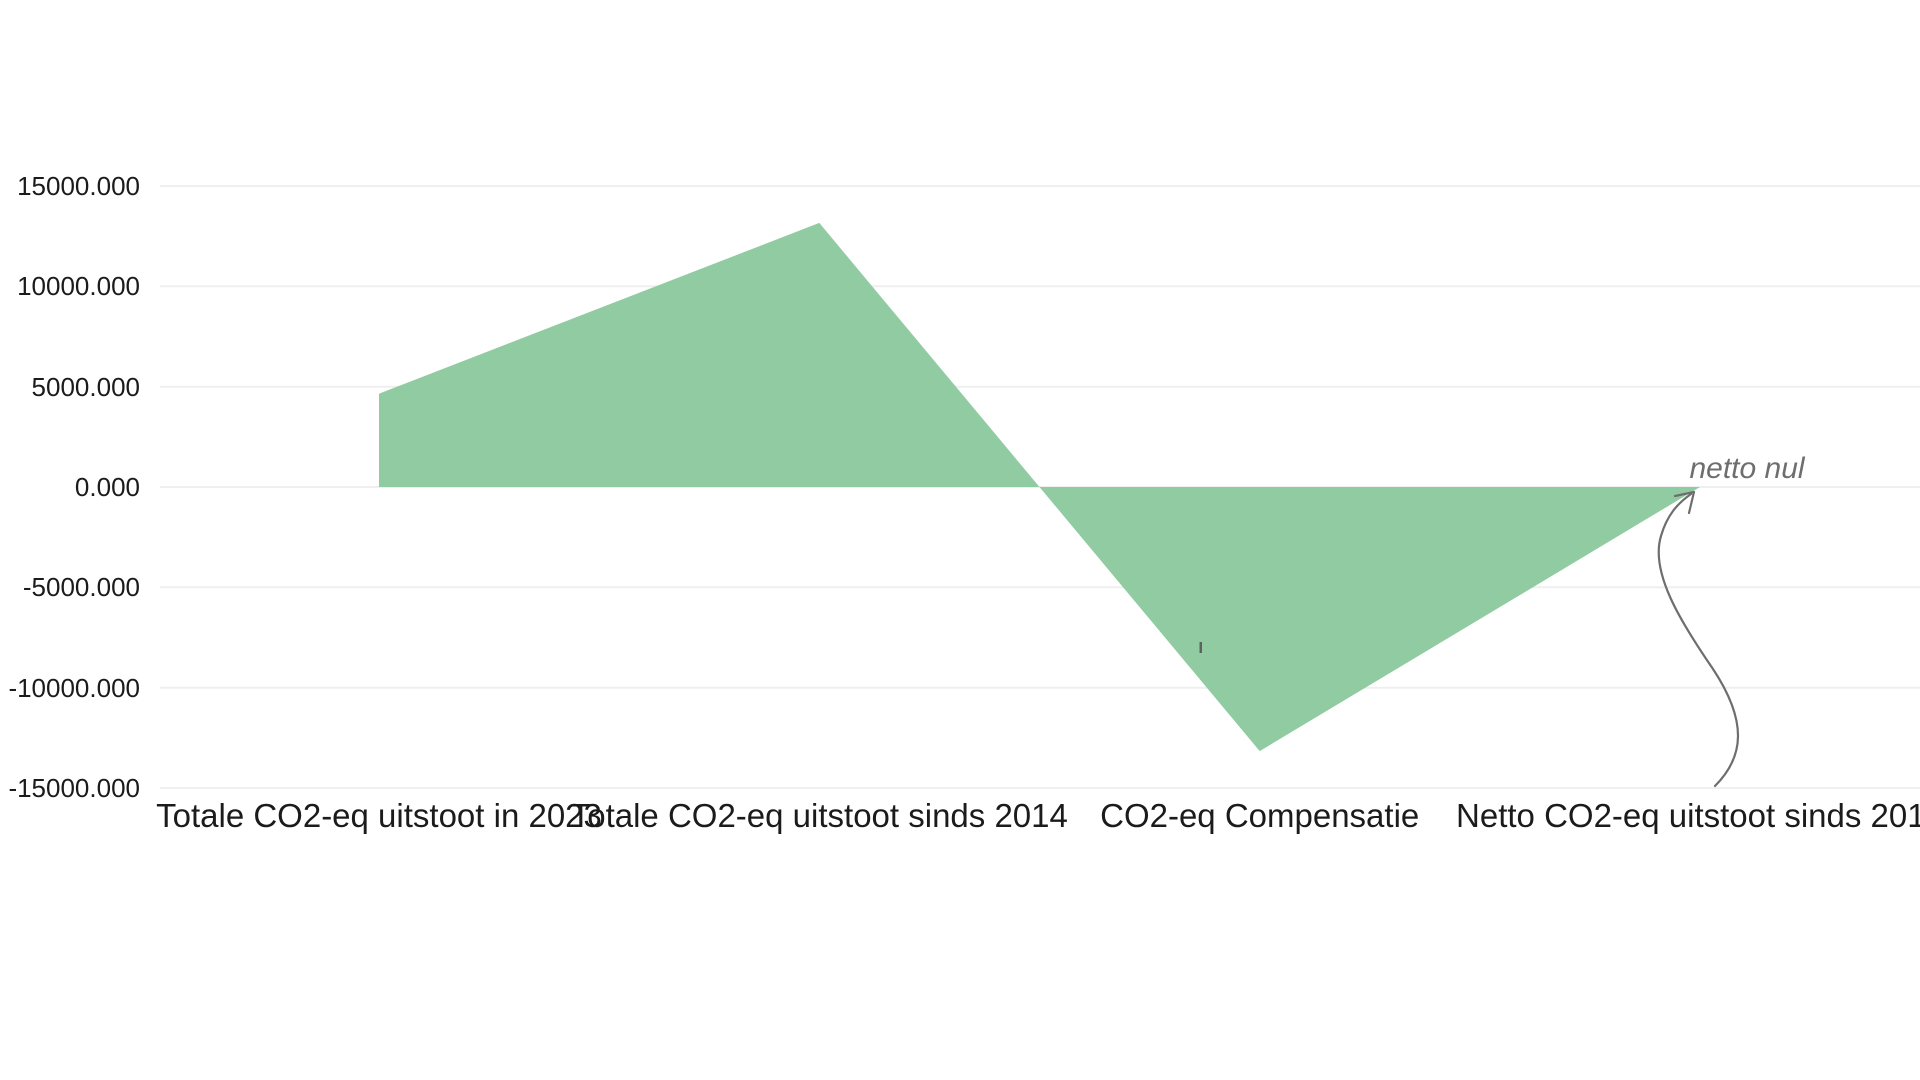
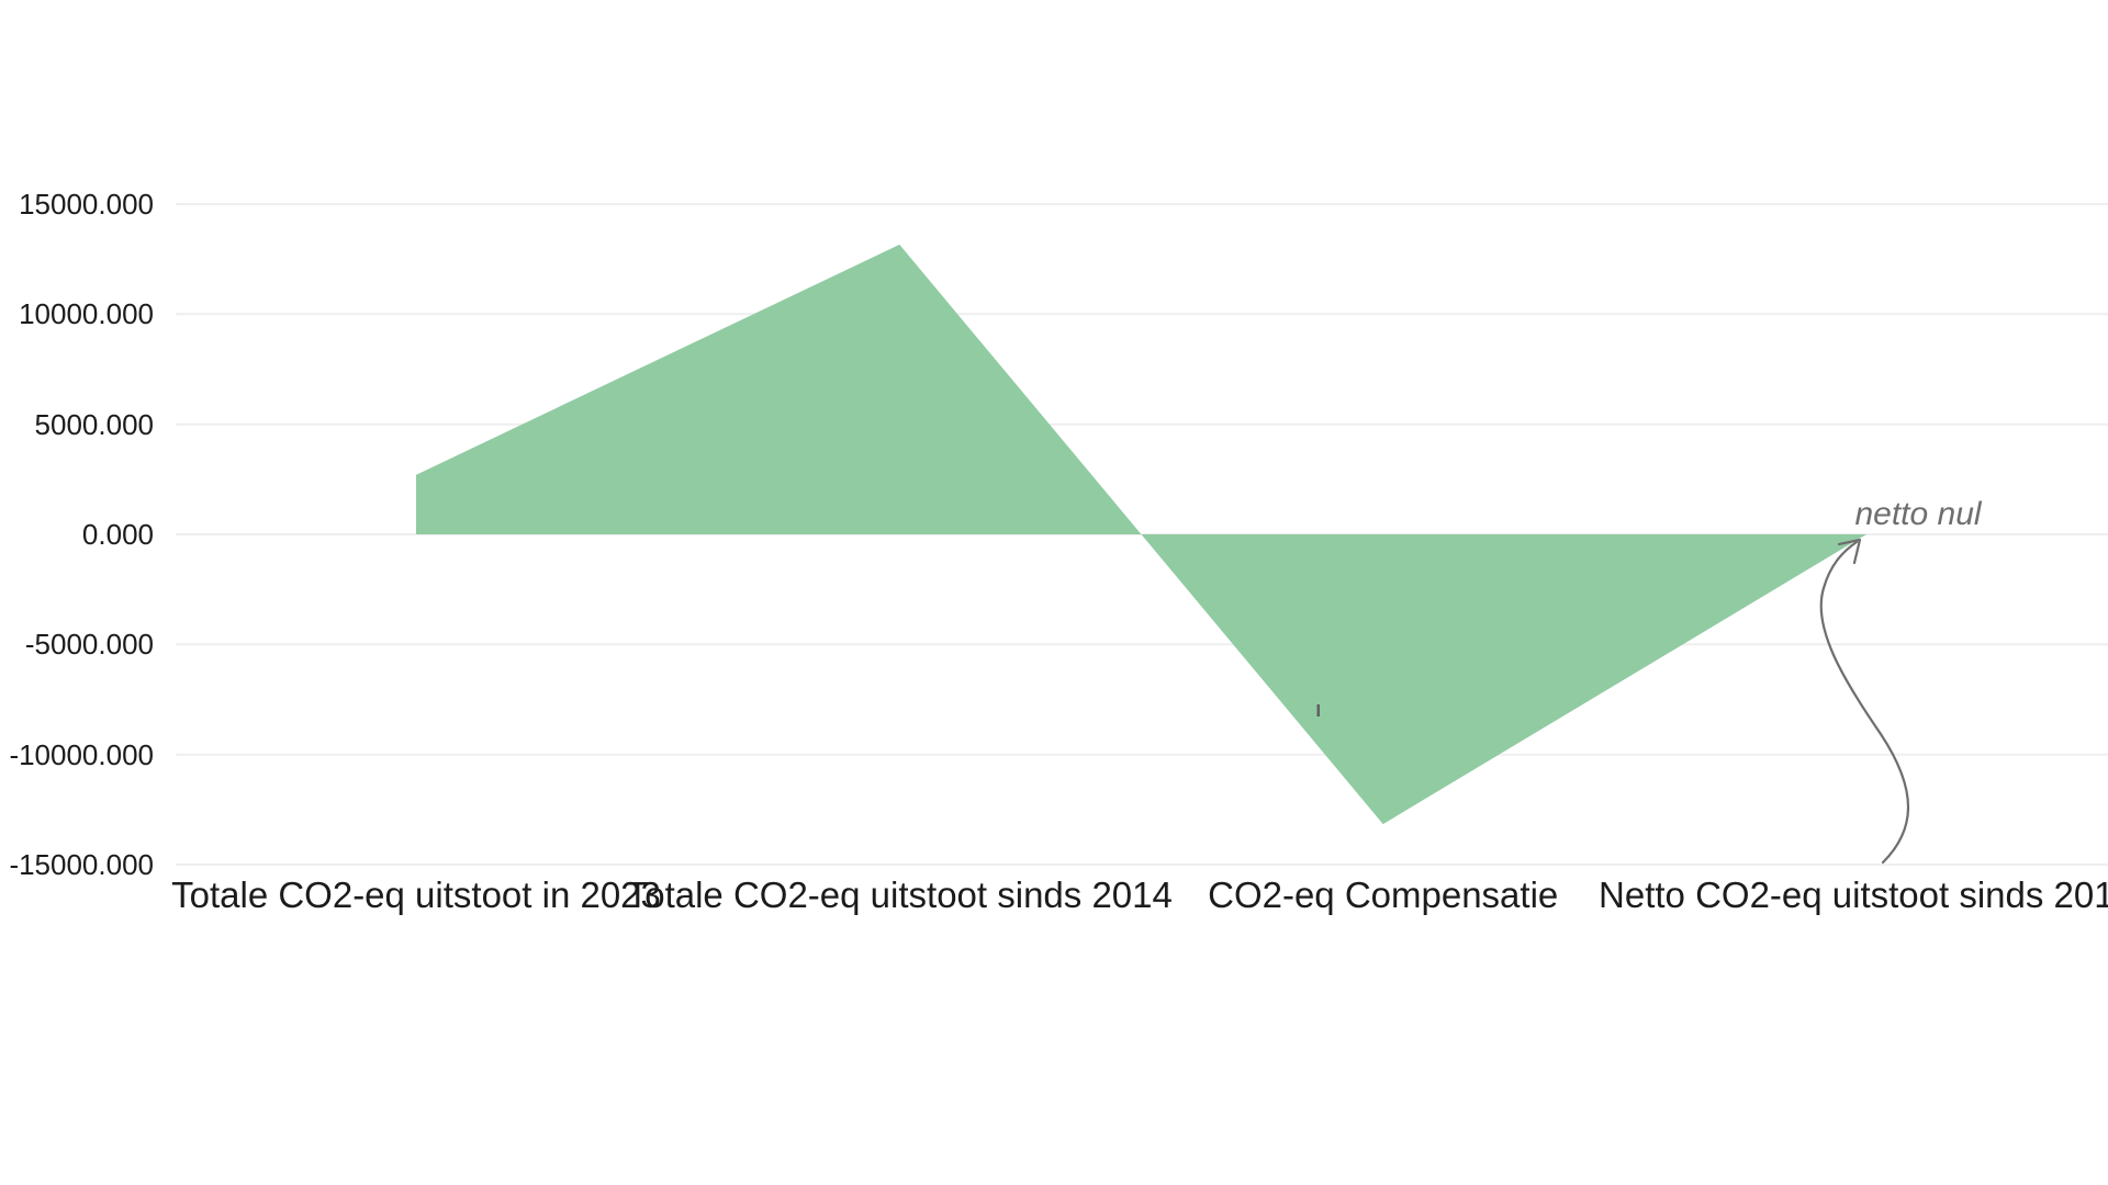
Totale CO2-eq uitstoot in 2023: 4600 -> 2700
